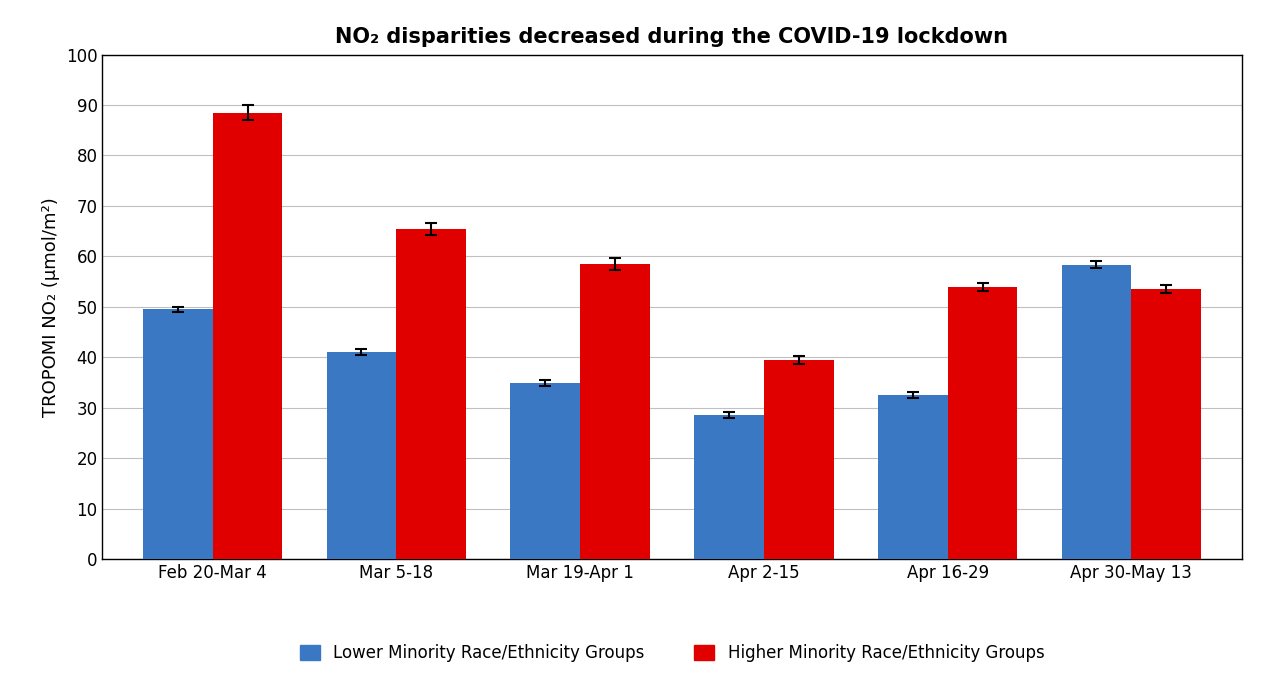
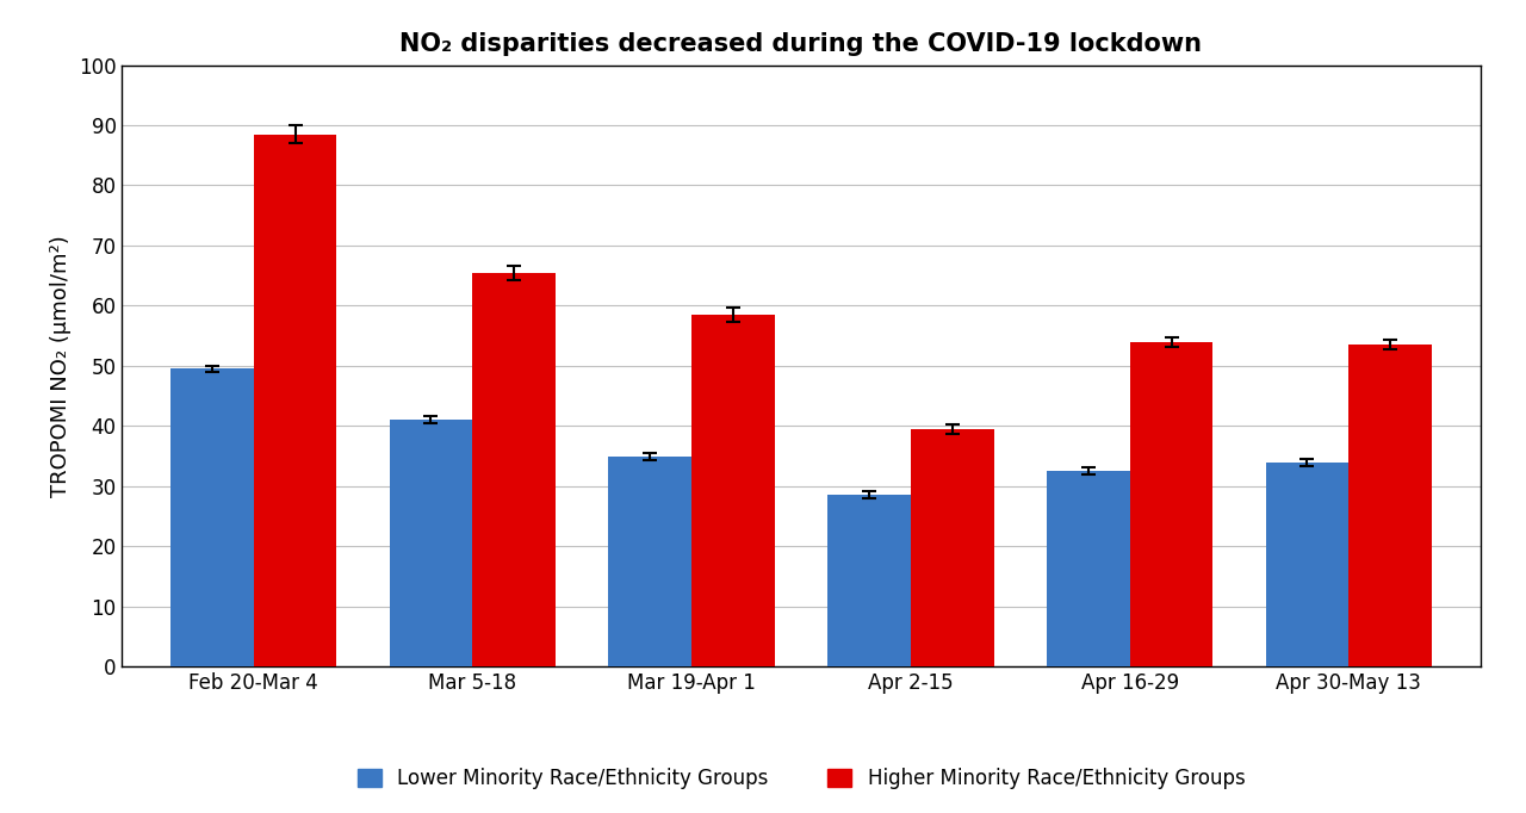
Lower Minority Race/Ethnicity Groups/Apr 30-May 13: 58.4 -> 34.0
